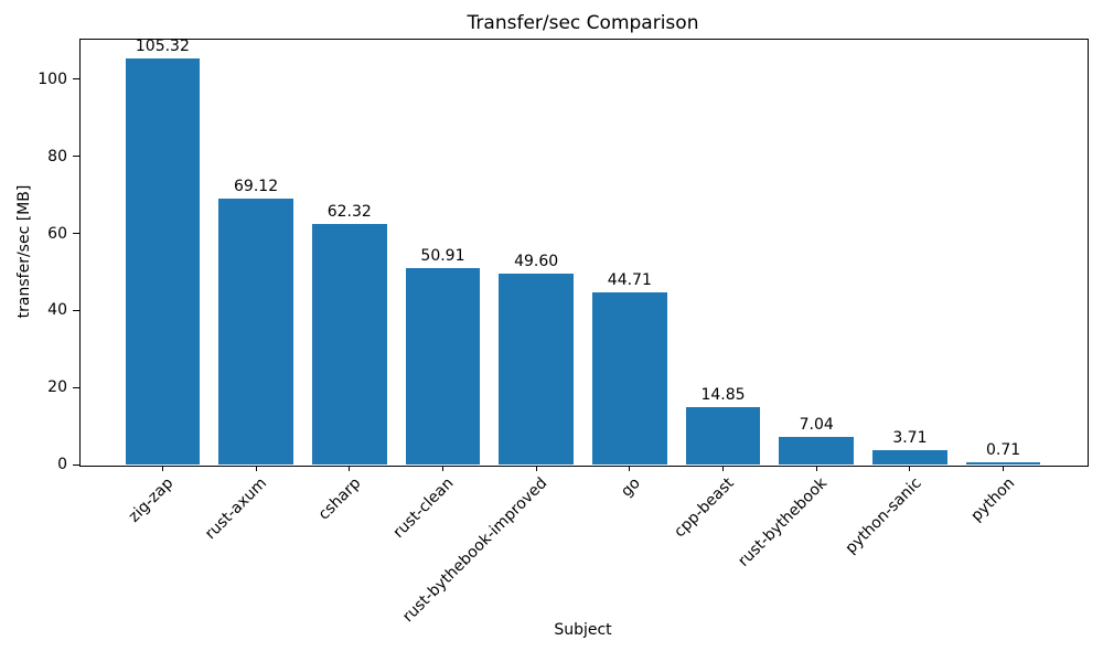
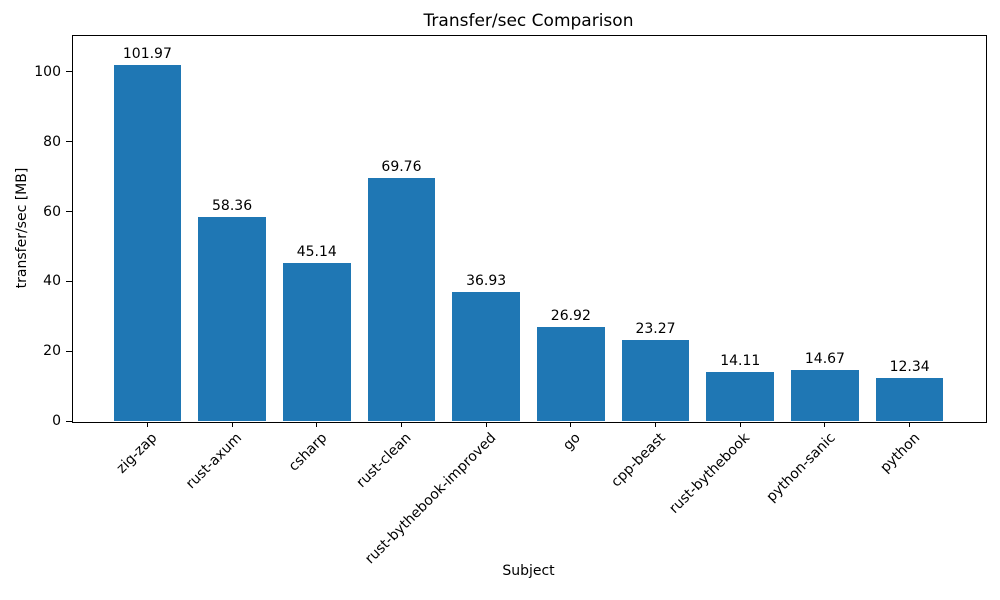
zig-zap: 105.32 -> 101.97
rust-axum: 69.12 -> 58.36
csharp: 62.32 -> 45.14
rust-clean: 50.91 -> 69.76
rust-bythebook-improved: 49.60 -> 36.93
go: 44.71 -> 26.92
cpp-beast: 14.85 -> 23.27
rust-bythebook: 7.04 -> 14.11
python-sanic: 3.71 -> 14.67
python: 0.71 -> 12.34
